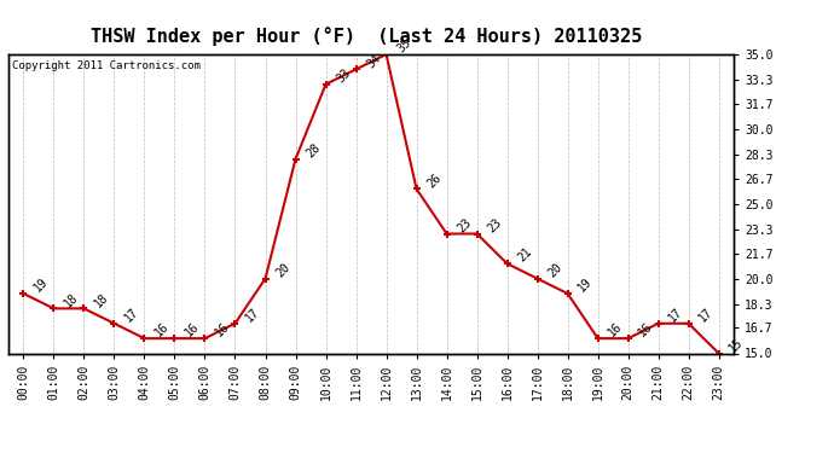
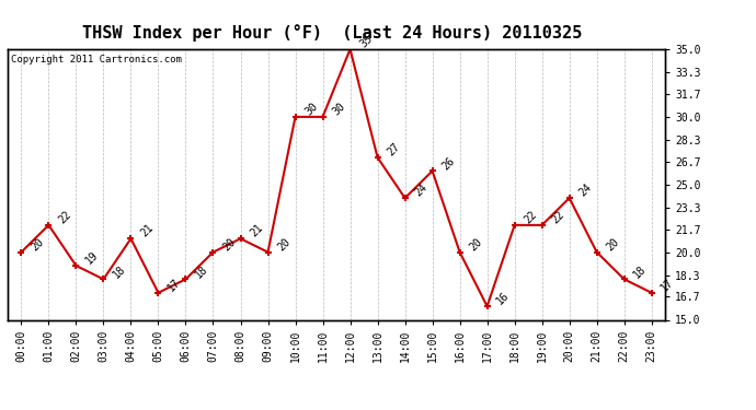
00:00: 19 -> 20
01:00: 18 -> 22
02:00: 18 -> 19
03:00: 17 -> 18
04:00: 16 -> 21
05:00: 16 -> 17
06:00: 16 -> 18
07:00: 17 -> 20
08:00: 20 -> 21
09:00: 28 -> 20
10:00: 33 -> 30
11:00: 34 -> 30
13:00: 26 -> 27
14:00: 23 -> 24
15:00: 23 -> 26
16:00: 21 -> 20
17:00: 20 -> 16
18:00: 19 -> 22
19:00: 16 -> 22
20:00: 16 -> 24
21:00: 17 -> 20
22:00: 17 -> 18
23:00: 15 -> 17
